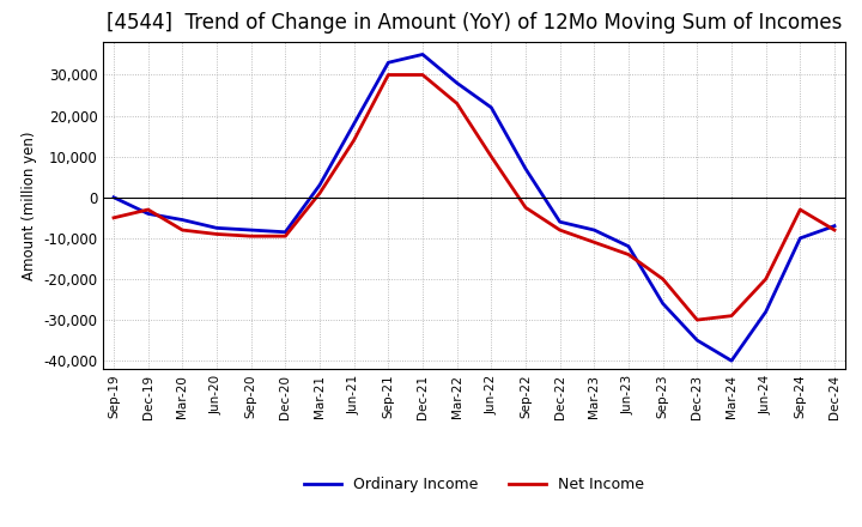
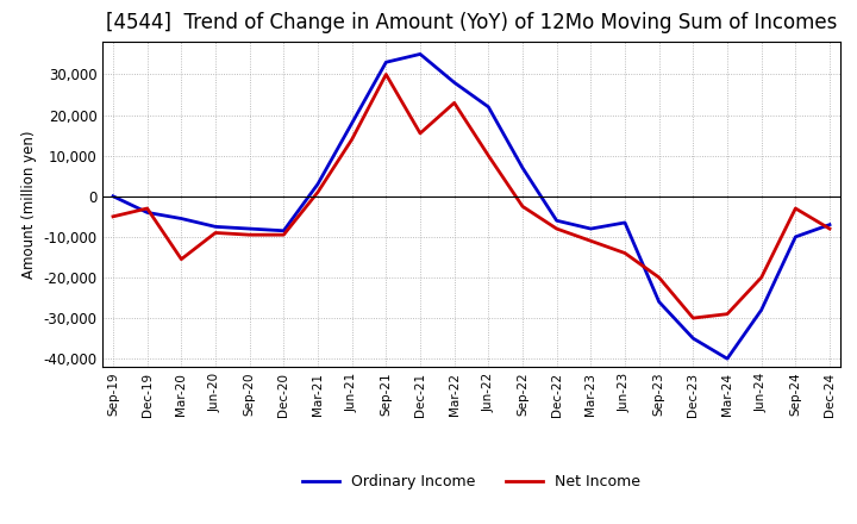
Net Income/Mar-20: -8,000 -> -15,500
Net Income/Dec-21: 30,000 -> 15,500
Ordinary Income/Jun-23: -12,000 -> -6,500
